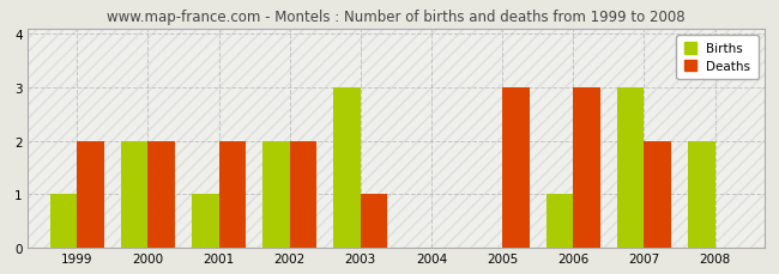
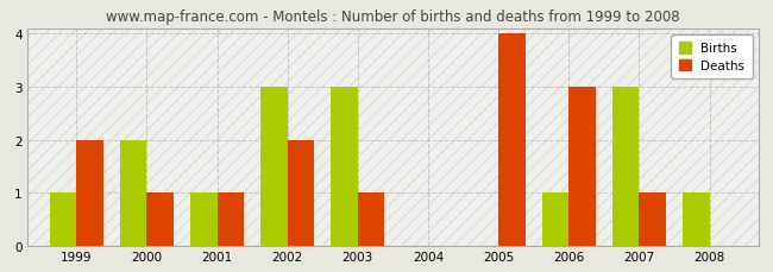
Deaths/2000: 2 -> 1
Deaths/2001: 2 -> 1
Births/2002: 2 -> 3
Deaths/2005: 3 -> 4
Deaths/2007: 2 -> 1
Births/2008: 2 -> 1
